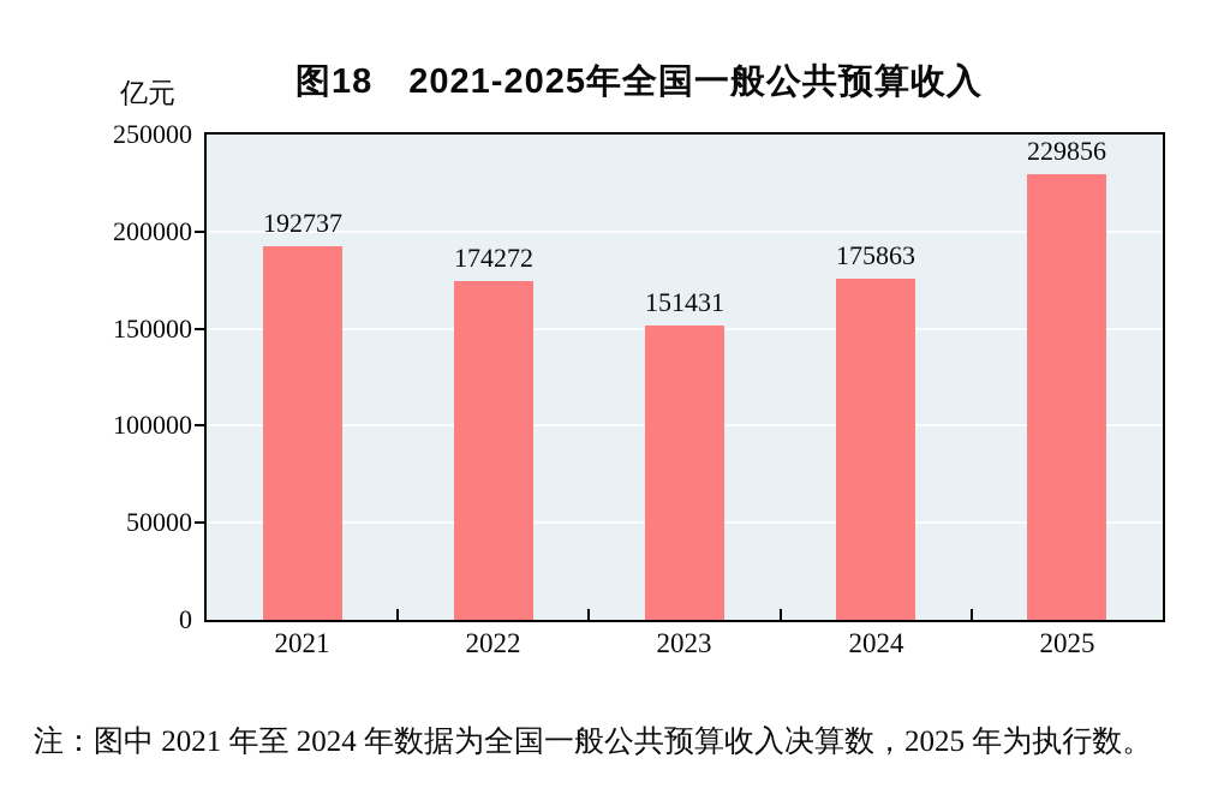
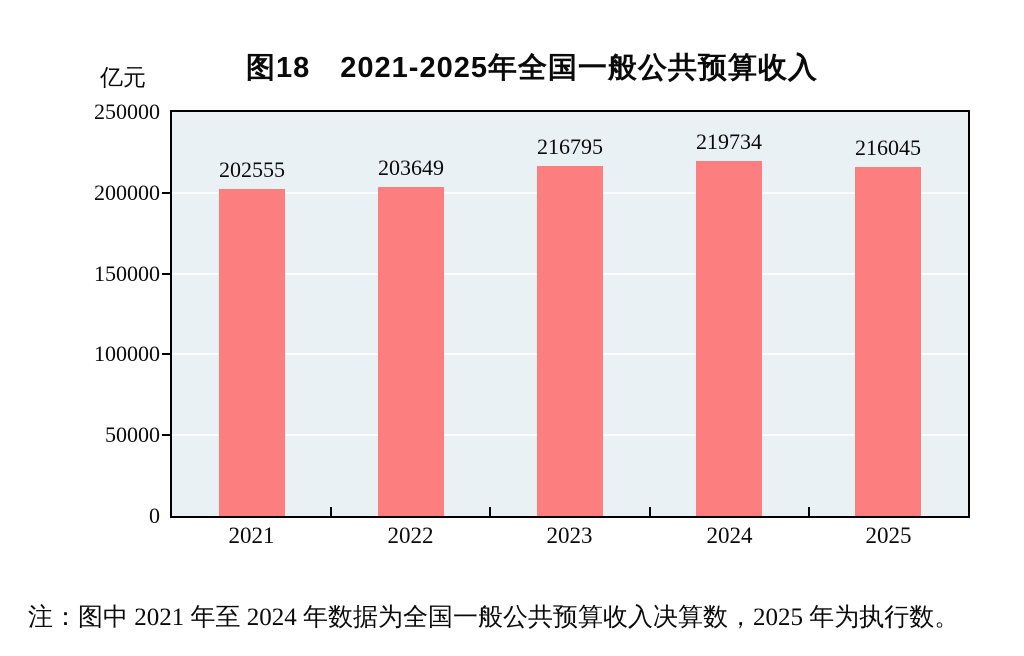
2021: 192737 -> 202555
2022: 174272 -> 203649
2023: 151431 -> 216795
2024: 175863 -> 219734
2025: 229856 -> 216045
